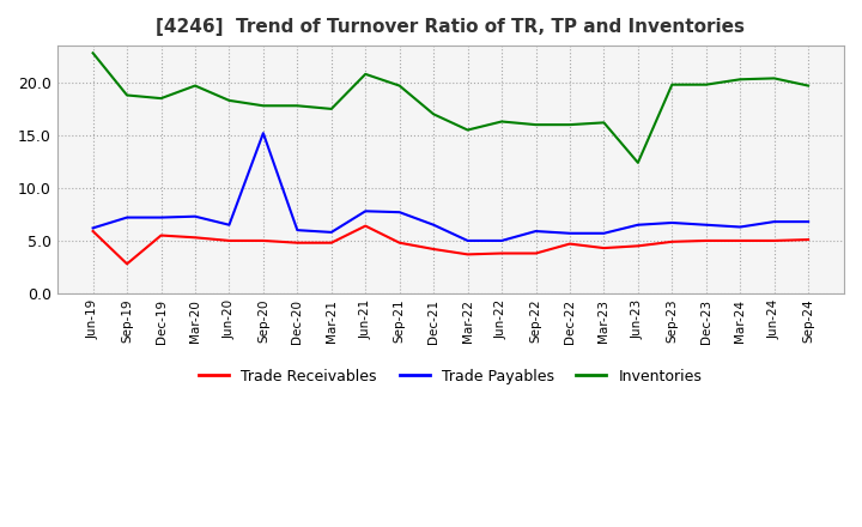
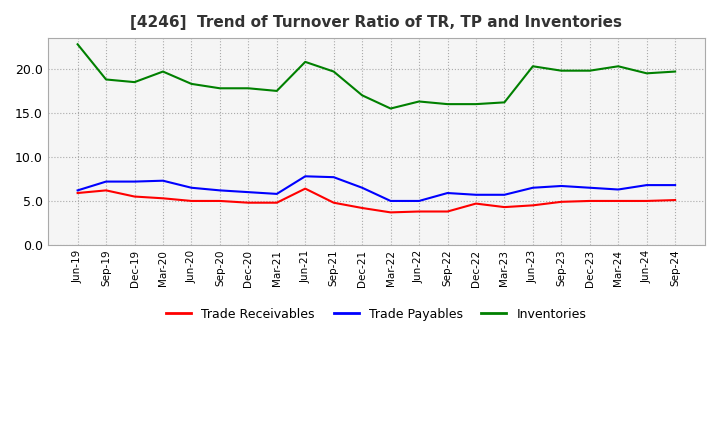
Trade Receivables/Sep-19: 2.8 -> 6.2
Trade Payables/Sep-20: 15.2 -> 6.2
Inventories/Jun-23: 12.4 -> 20.3
Inventories/Jun-24: 20.4 -> 19.5
